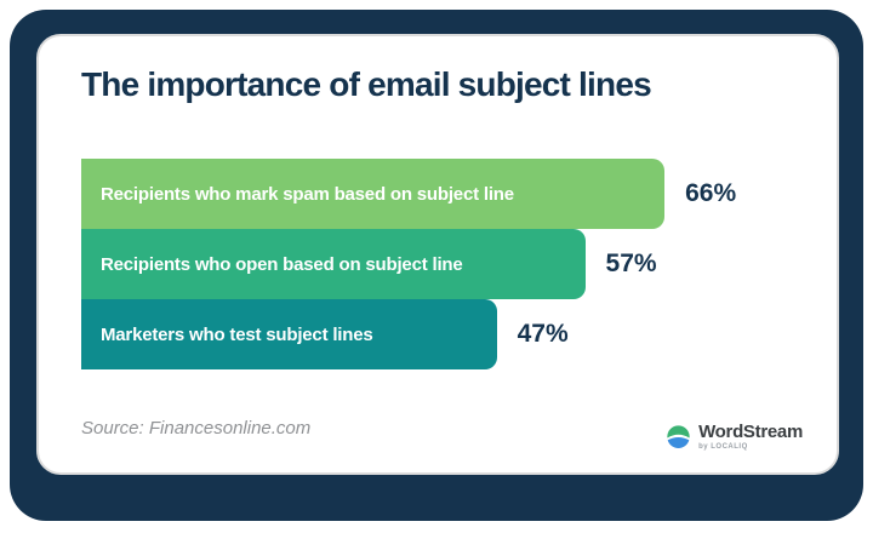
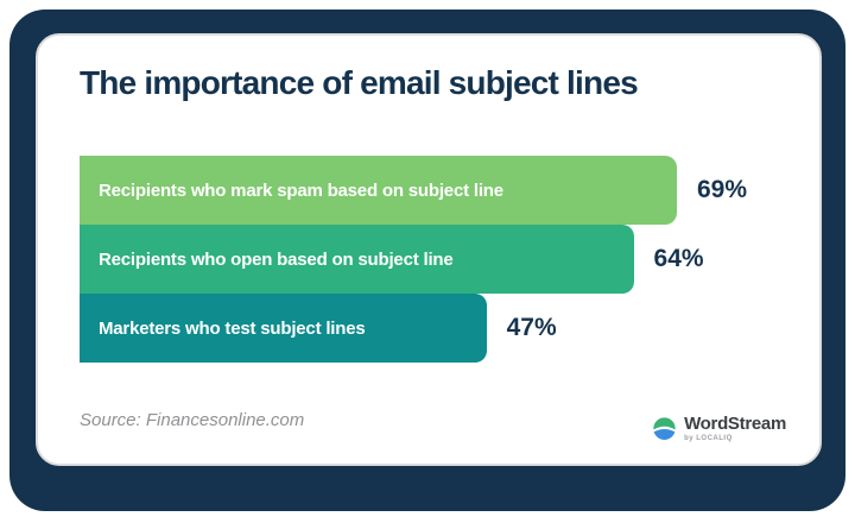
Recipients who mark spam based on subject line: 66% -> 69%
Recipients who open based on subject line: 57% -> 64%
